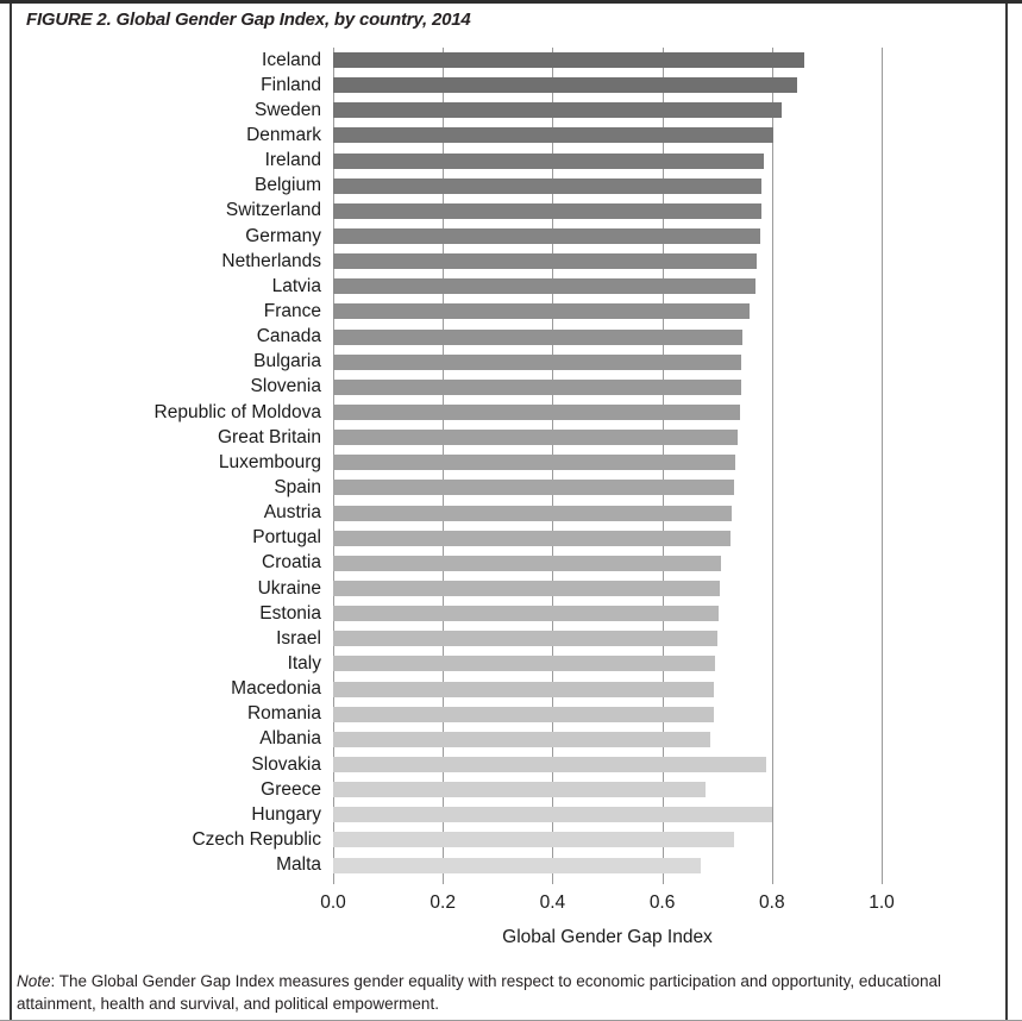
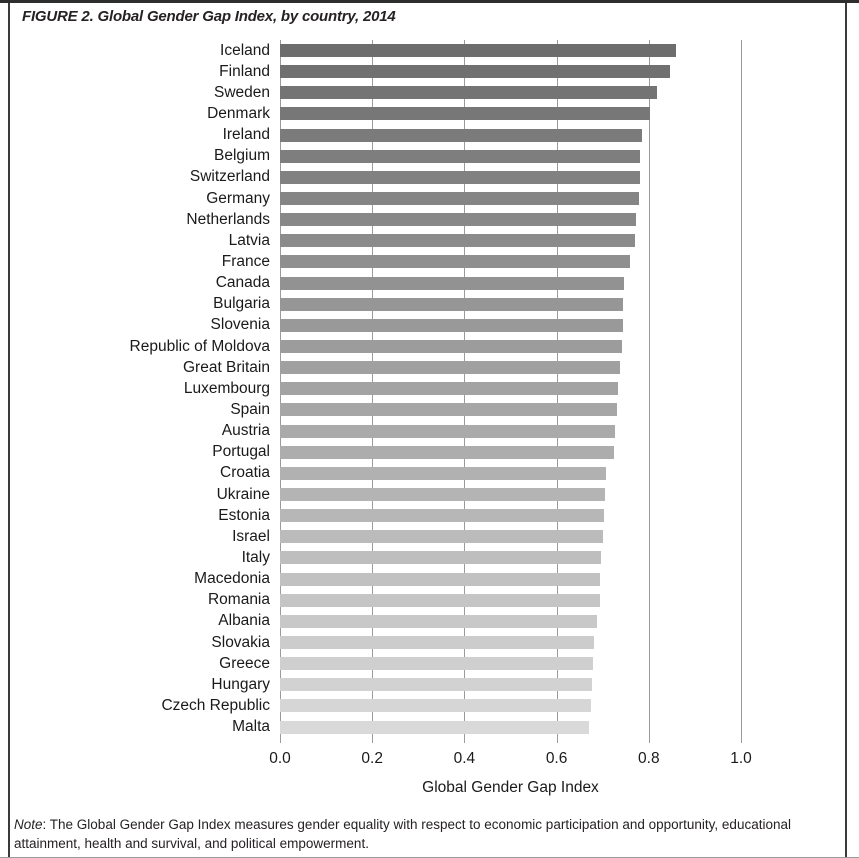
Slovakia: 0.79 -> 0.68
Hungary: 0.80 -> 0.68
Czech Republic: 0.73 -> 0.67
